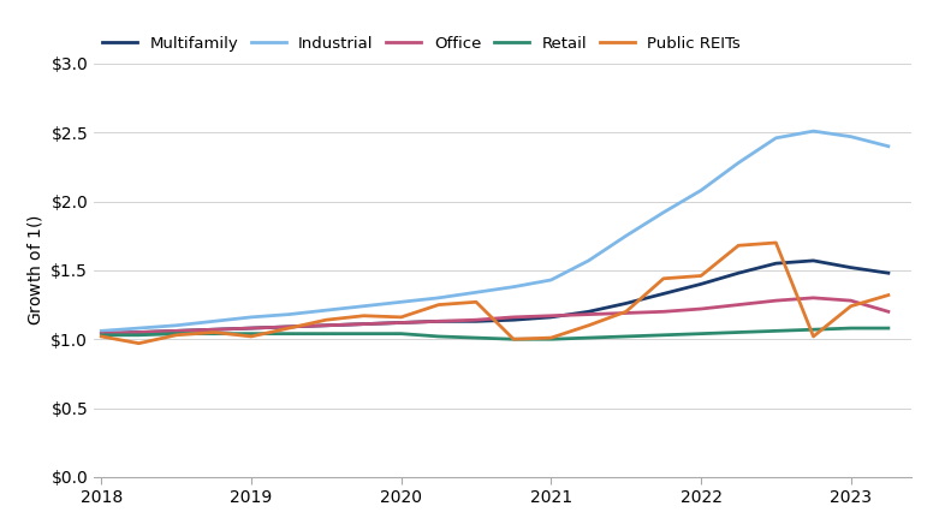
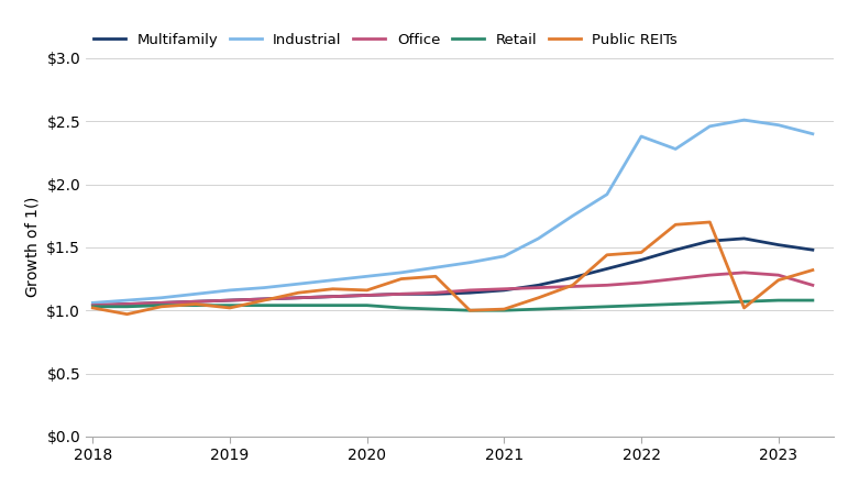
Industrial/2022: $2.08 -> $2.38
